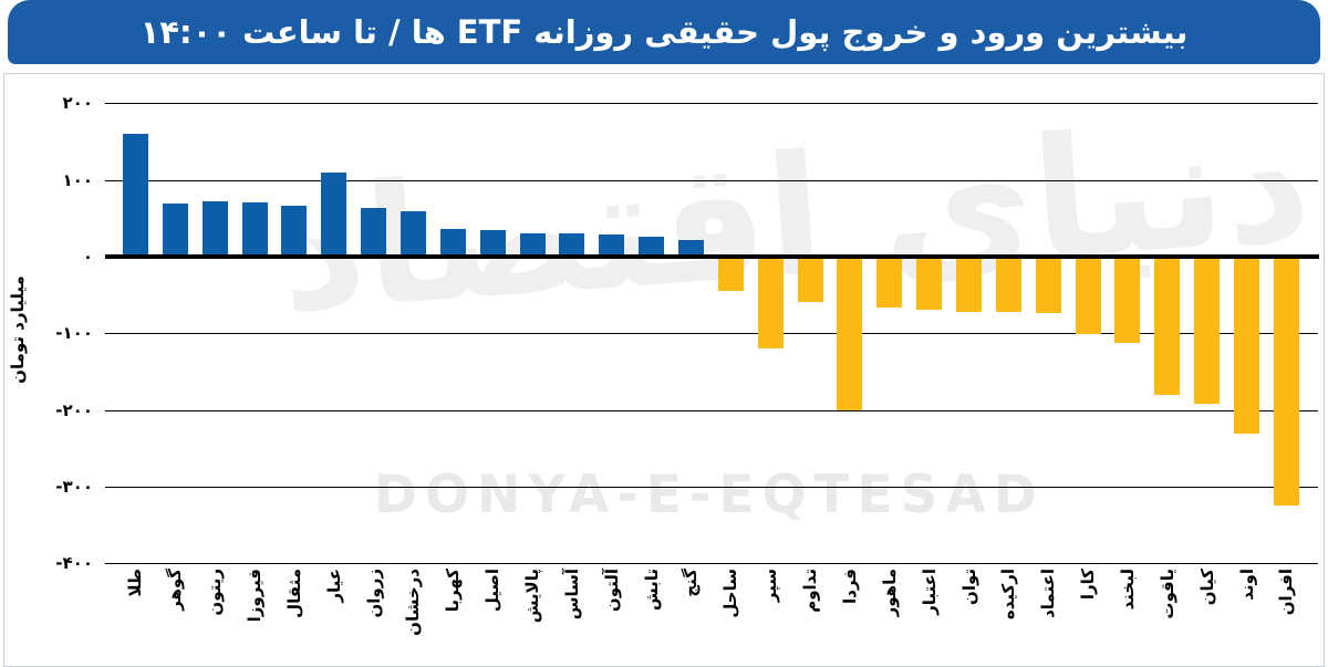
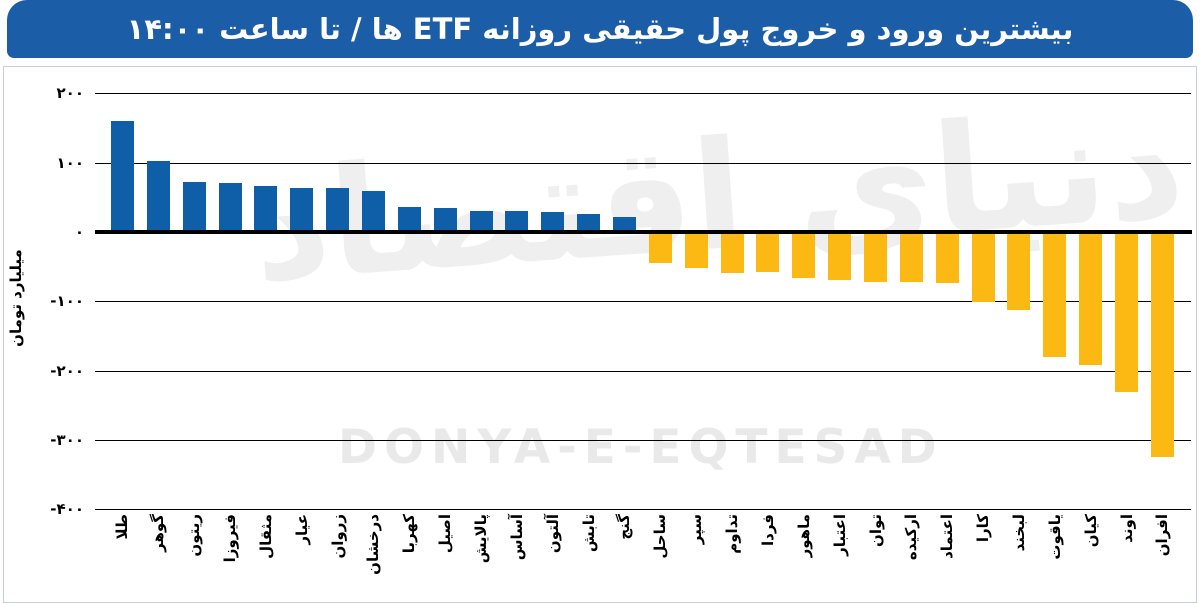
گوهر: 70 -> 100
عیار: 110 -> 60
سپر: -120 -> -50
فردا: -200 -> -60
